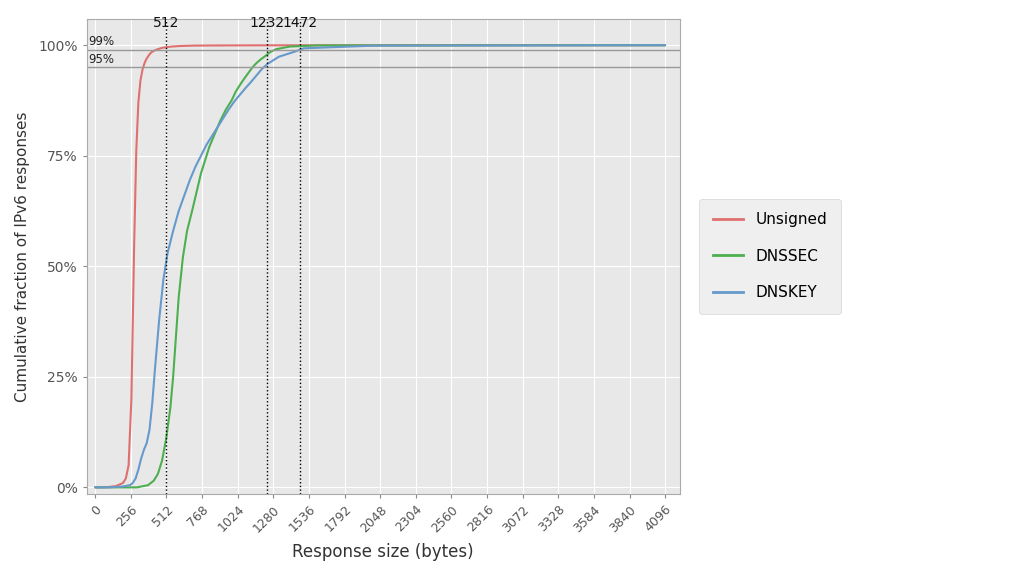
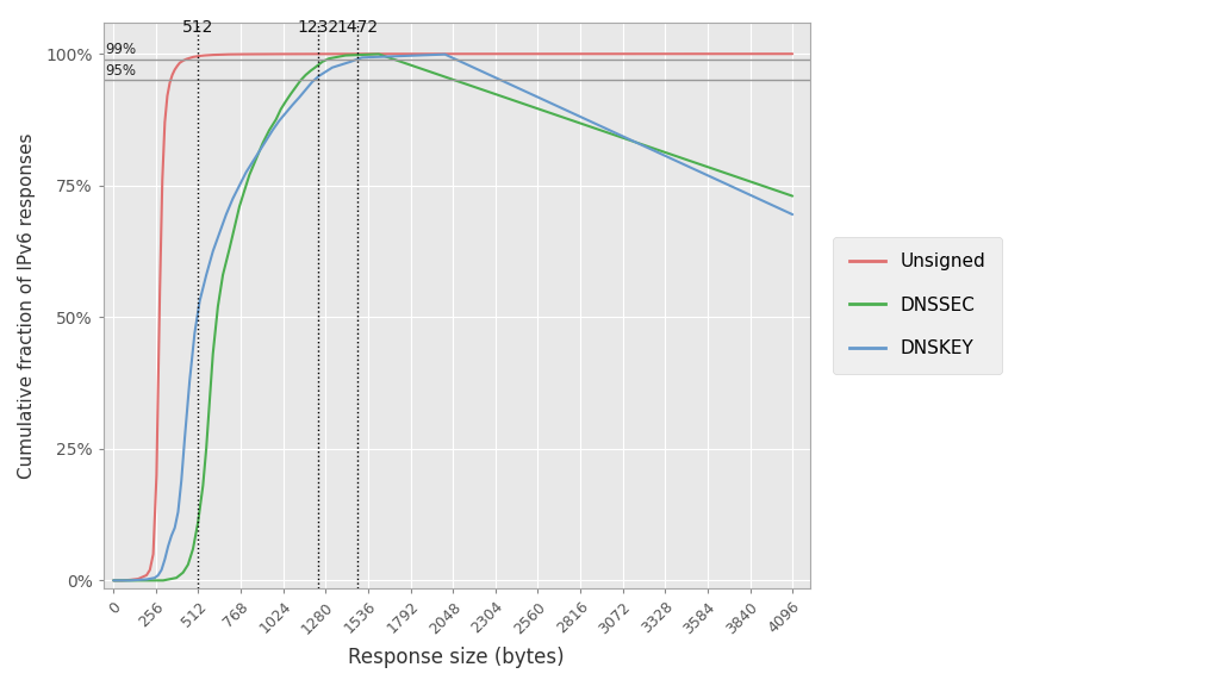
DNSSEC/4096: 100.0% -> 73.0%
DNSKEY/4096: 100.0% -> 69.5%
